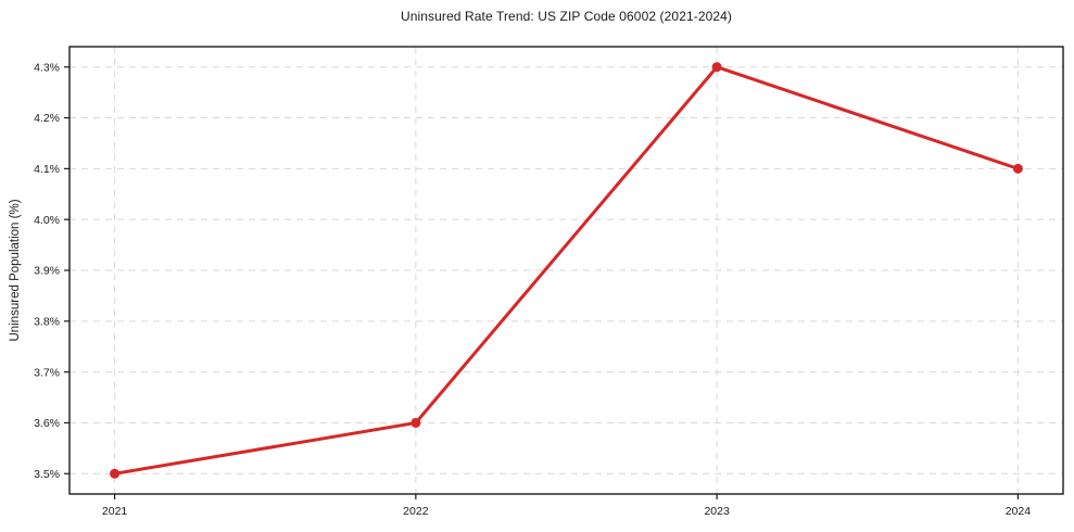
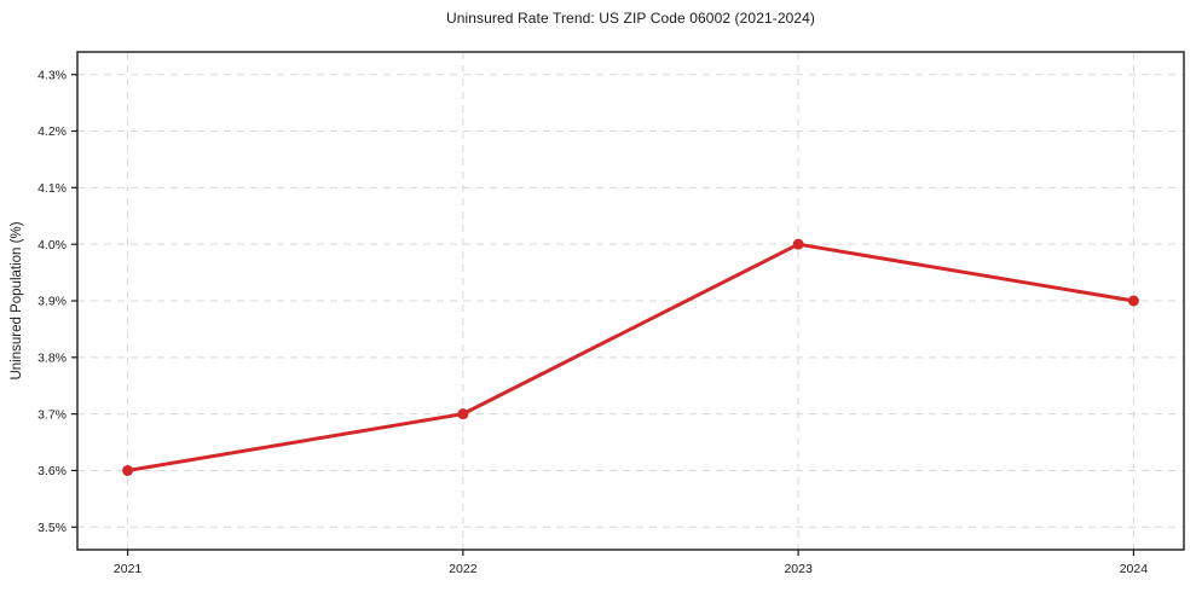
2021: 3.5% -> 3.6%
2022: 3.6% -> 3.7%
2023: 4.3% -> 4.0%
2024: 4.1% -> 3.9%
